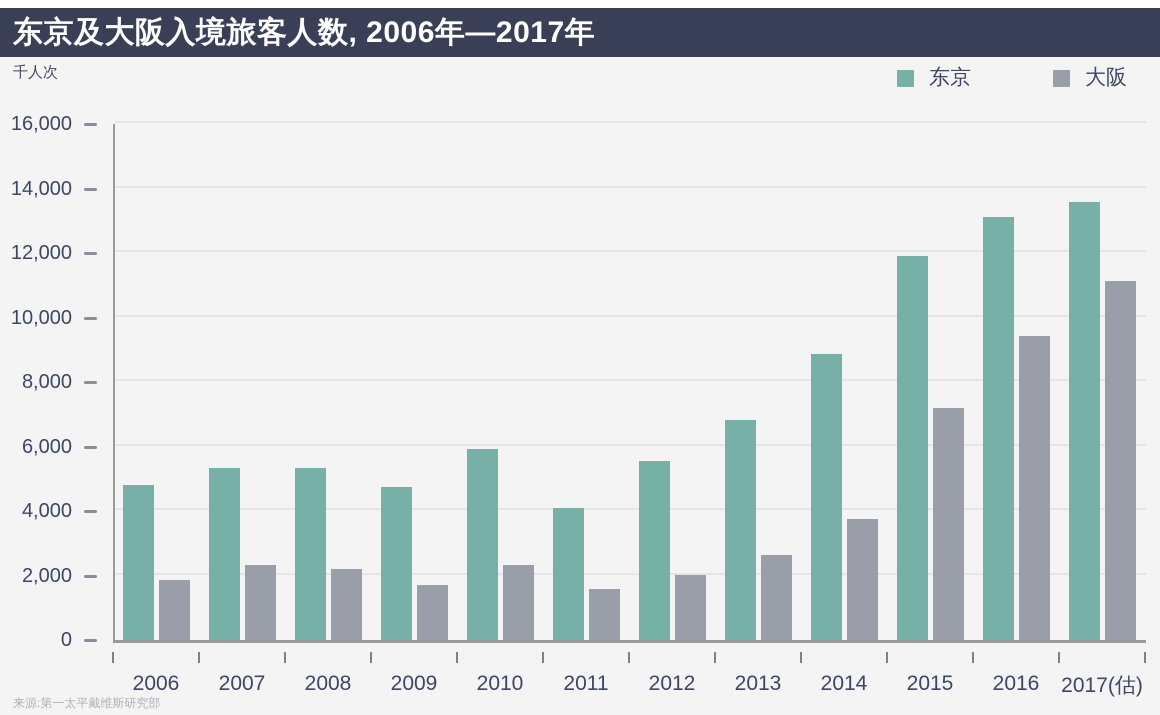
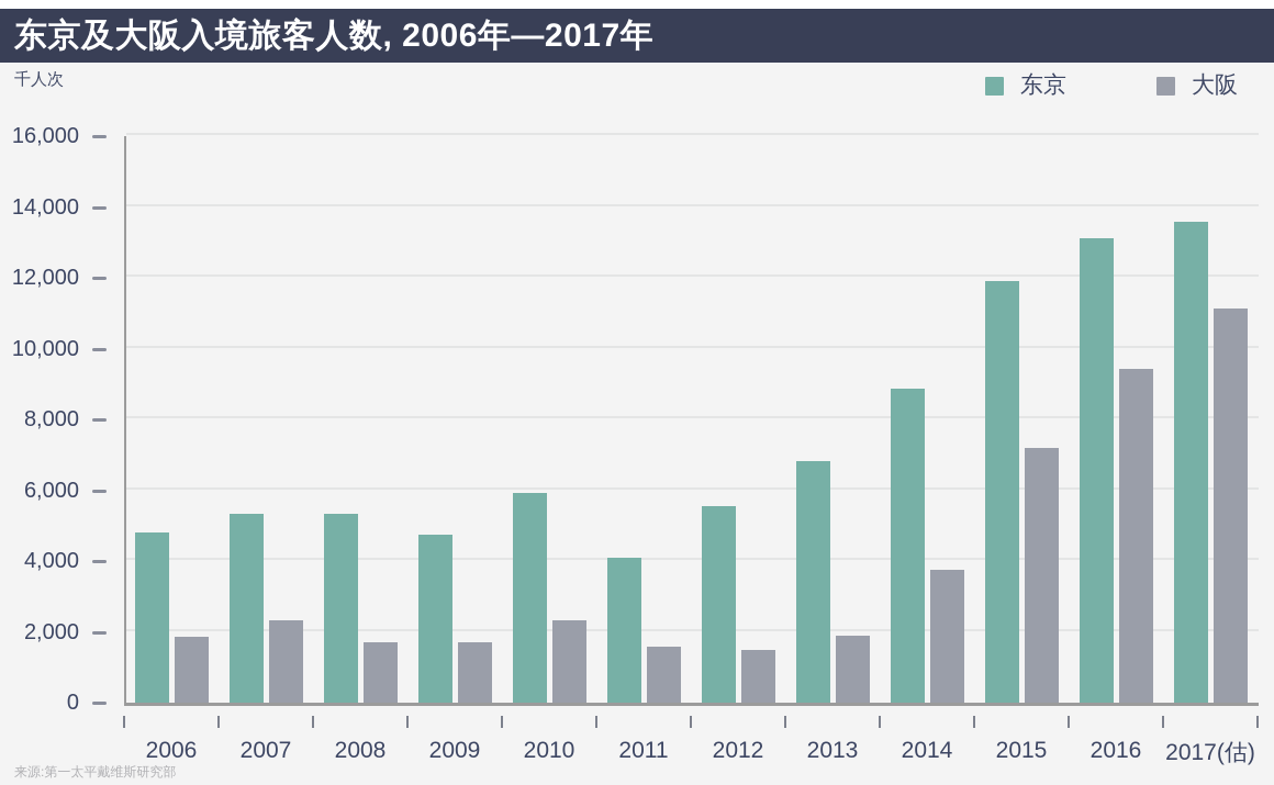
大阪/2008: 2200 -> 1700
大阪/2012: 2000 -> 1500
大阪/2013: 2600 -> 1900
